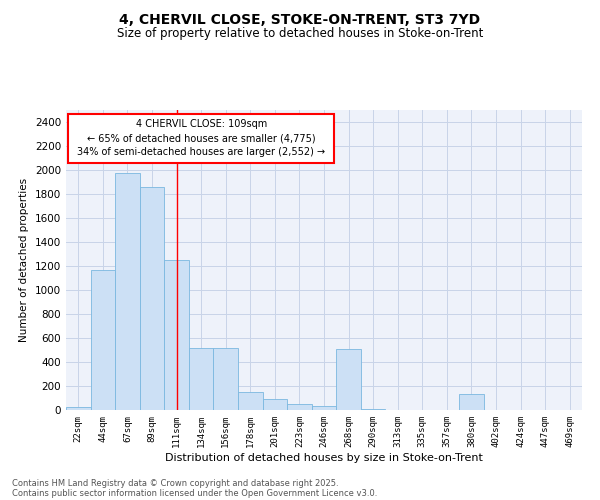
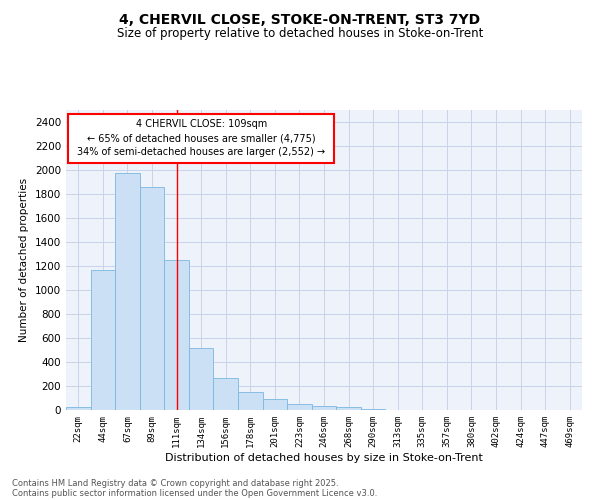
156sqm: 520 -> 270
268sqm: 510 -> 20
380sqm: 130 -> 0
